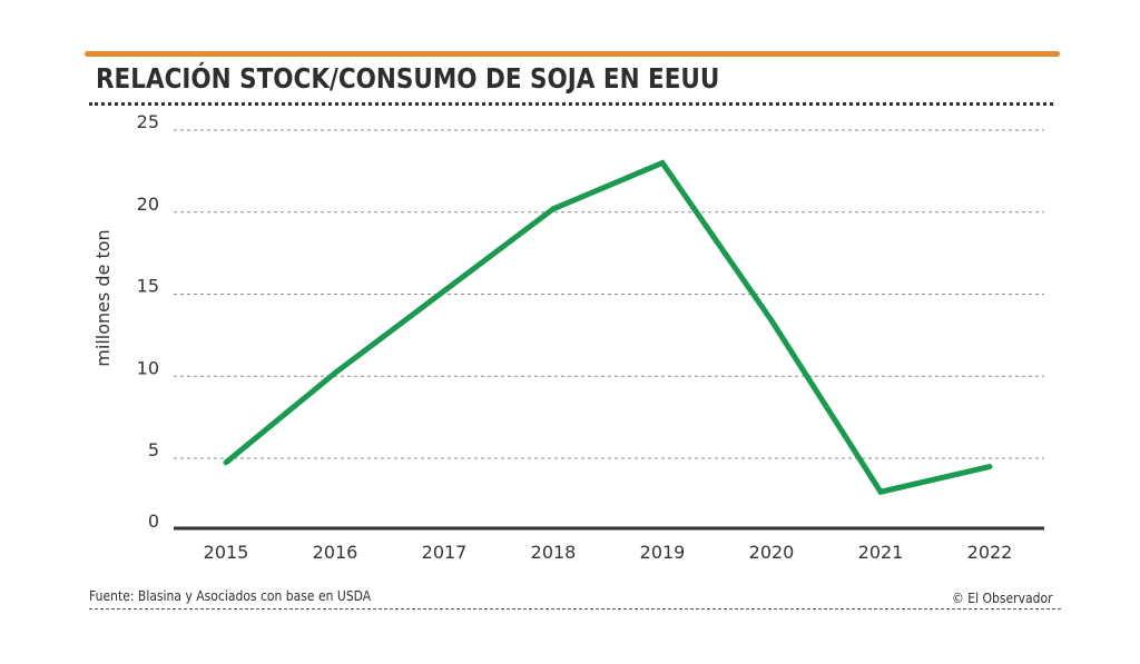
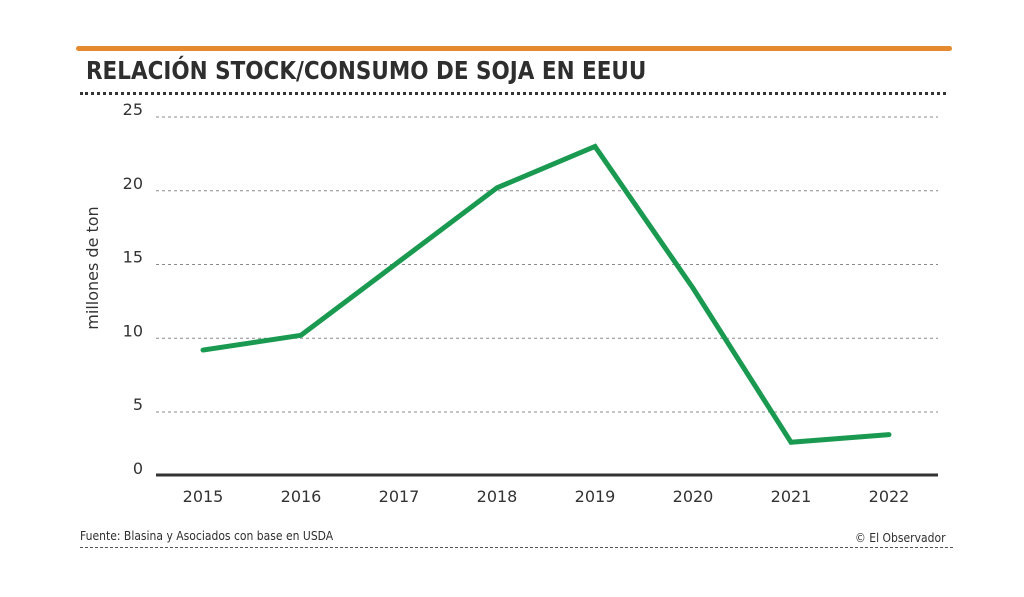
2015: 4.7 -> 9.2
2022: 4.4 -> 3.2
